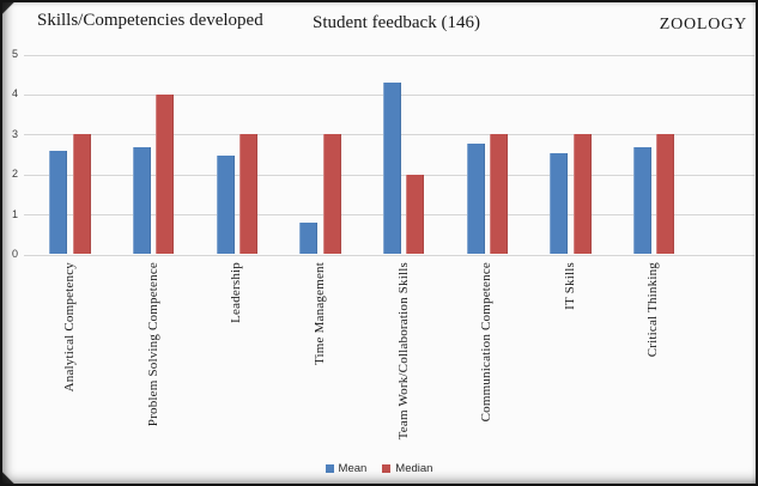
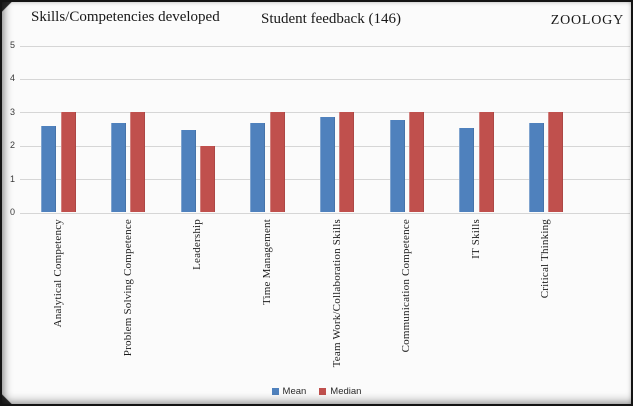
Median/Problem Solving Competence: 4 -> 3
Median/Leadership: 3 -> 2
Mean/Time Management: 0.8 -> 2.7
Mean/Team Work/Collaboration Skills: 4.3 -> 2.9
Median/Team Work/Collaboration Skills: 2 -> 3
